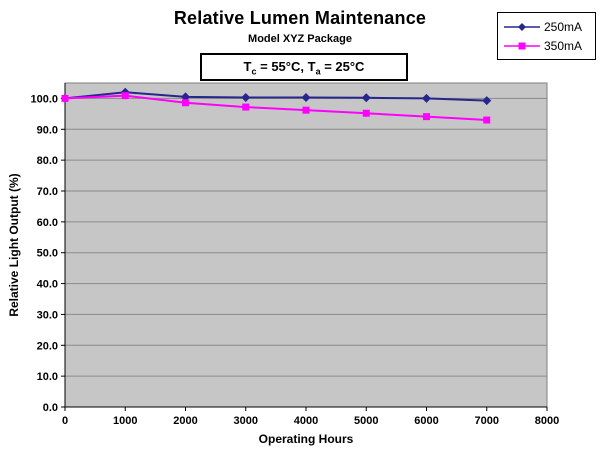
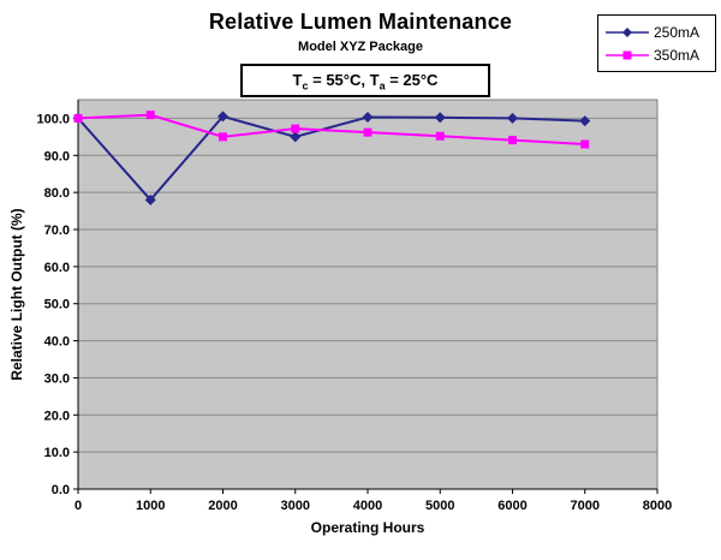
250mA/1000: 102 -> 78
350mA/2000: 99 -> 95
250mA/3000: 100 -> 95
